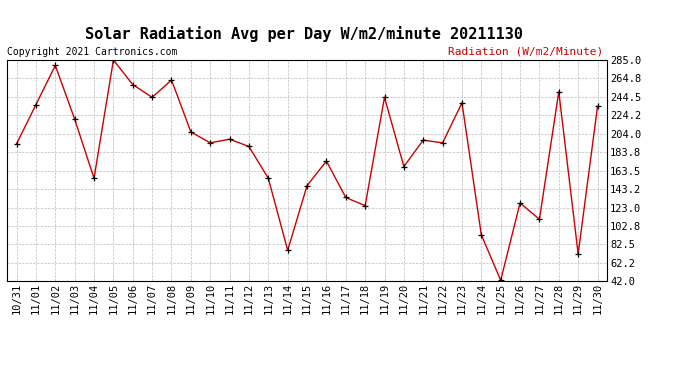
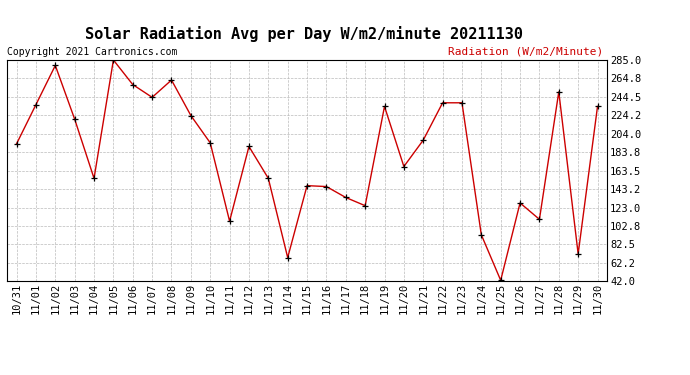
11/09: 206 -> 224
11/11: 198 -> 108
11/14: 76 -> 68
11/16: 174 -> 146
11/19: 244 -> 234
11/22: 194 -> 238
